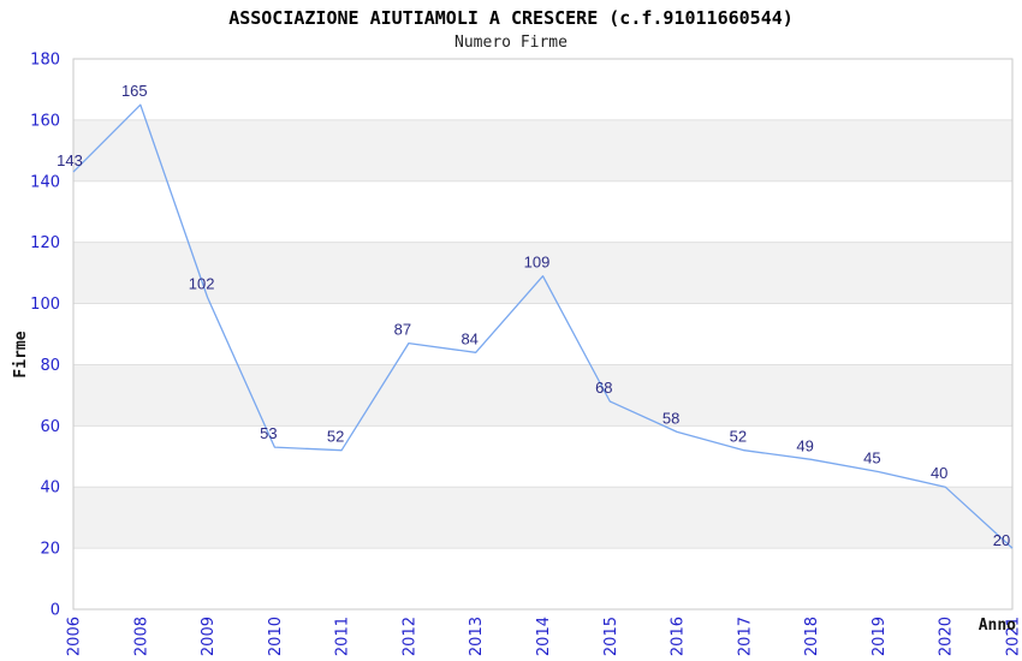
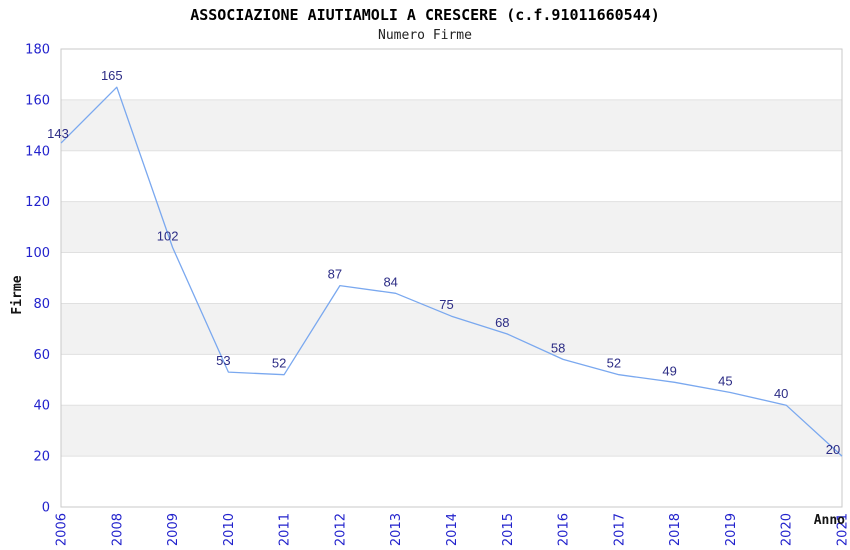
2014: 109 -> 75
